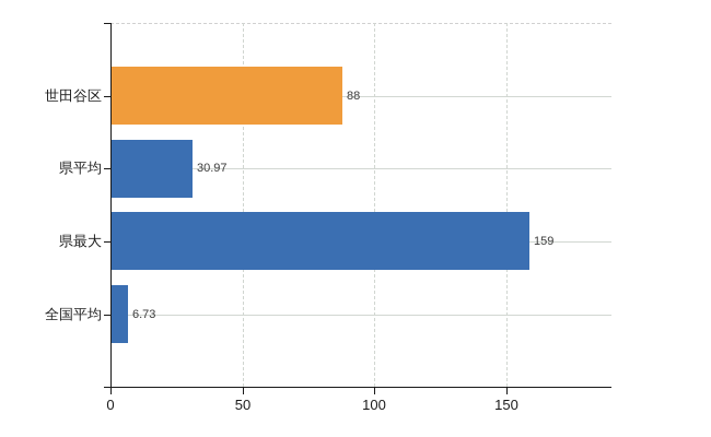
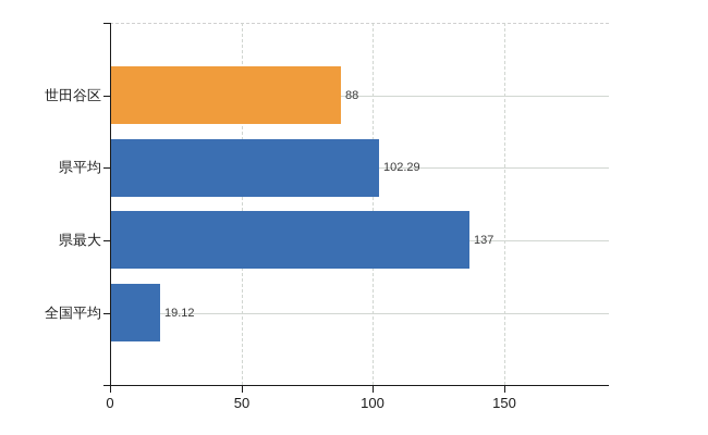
県平均: 30.97 -> 102.29
県最大: 159 -> 137
全国平均: 6.73 -> 19.12
